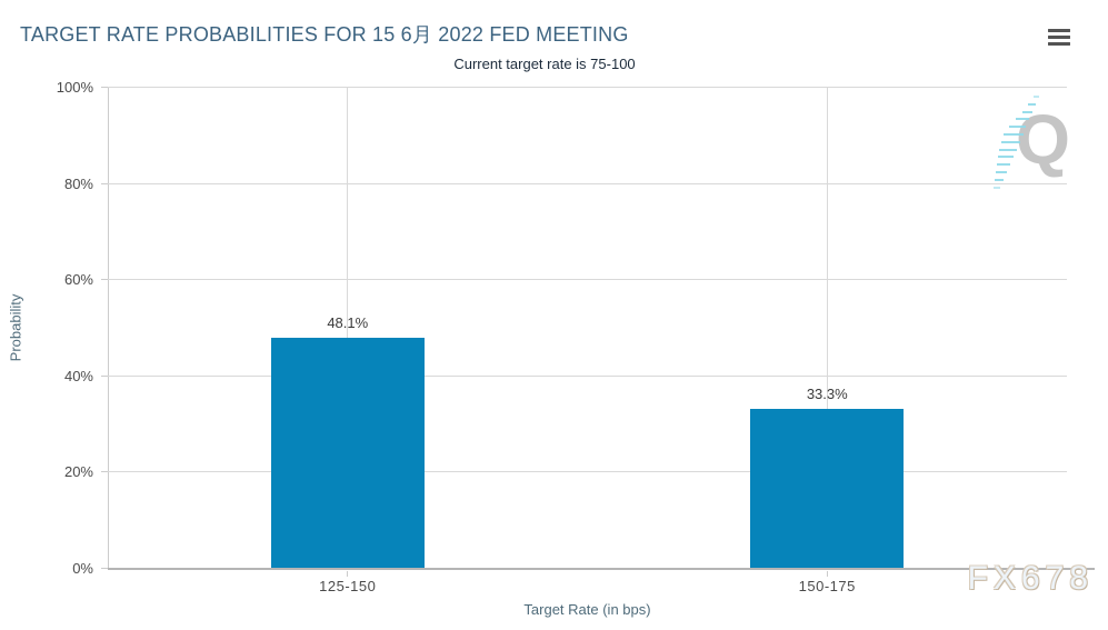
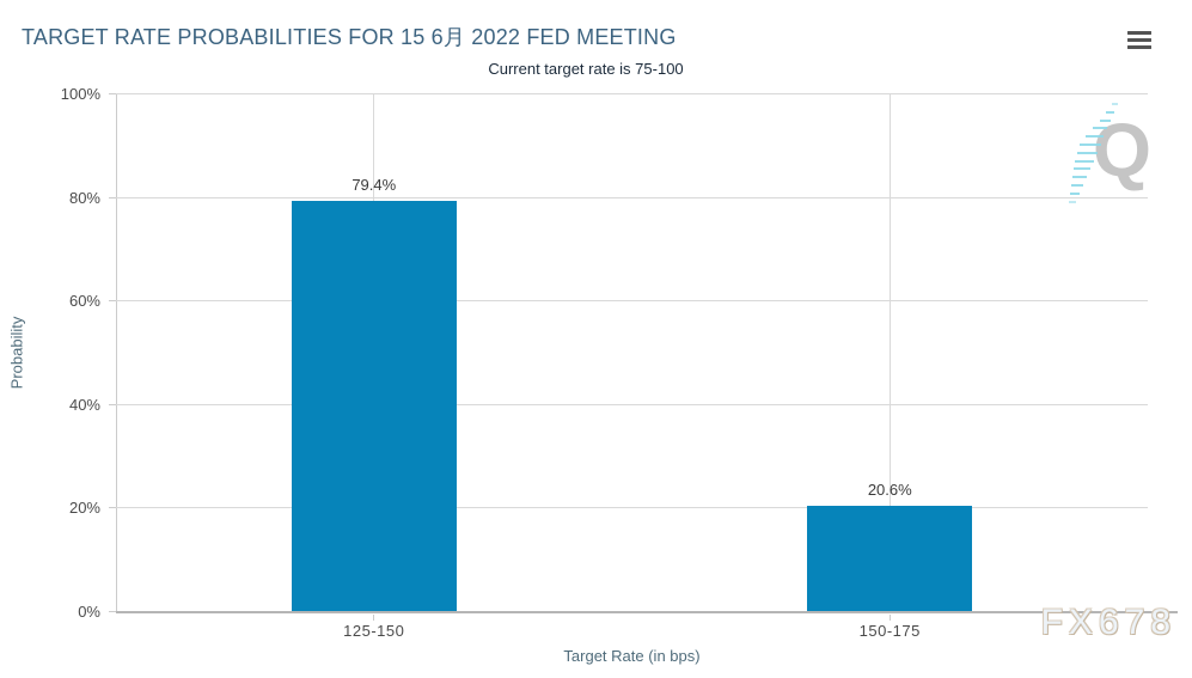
125-150: 48.1% -> 79.4%
150-175: 33.3% -> 20.6%
